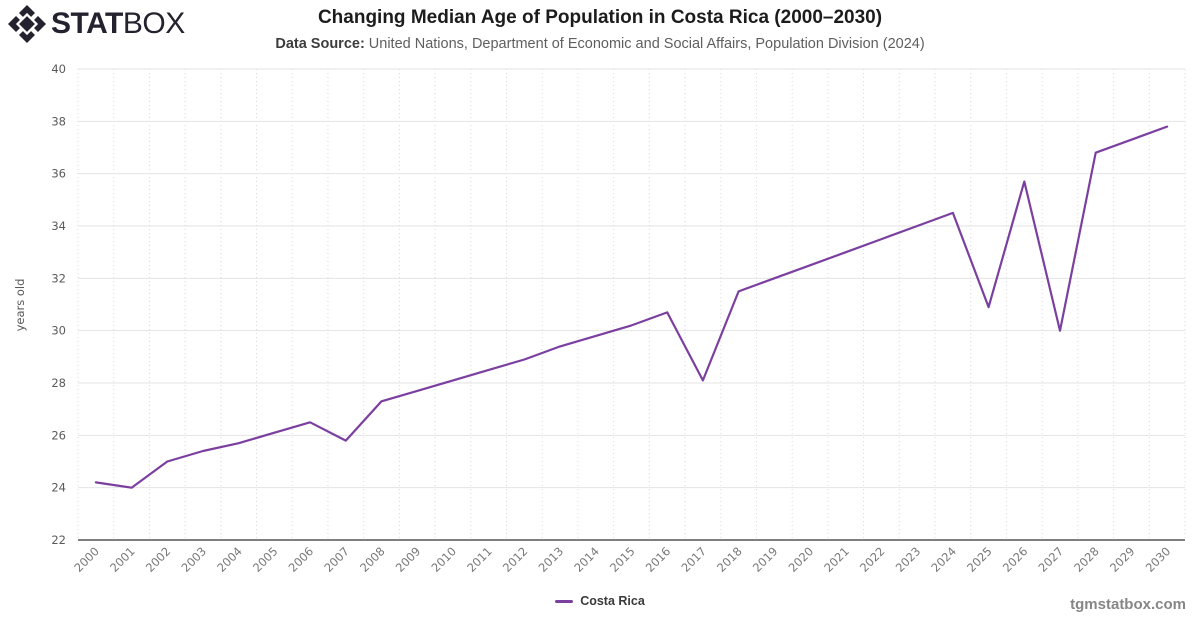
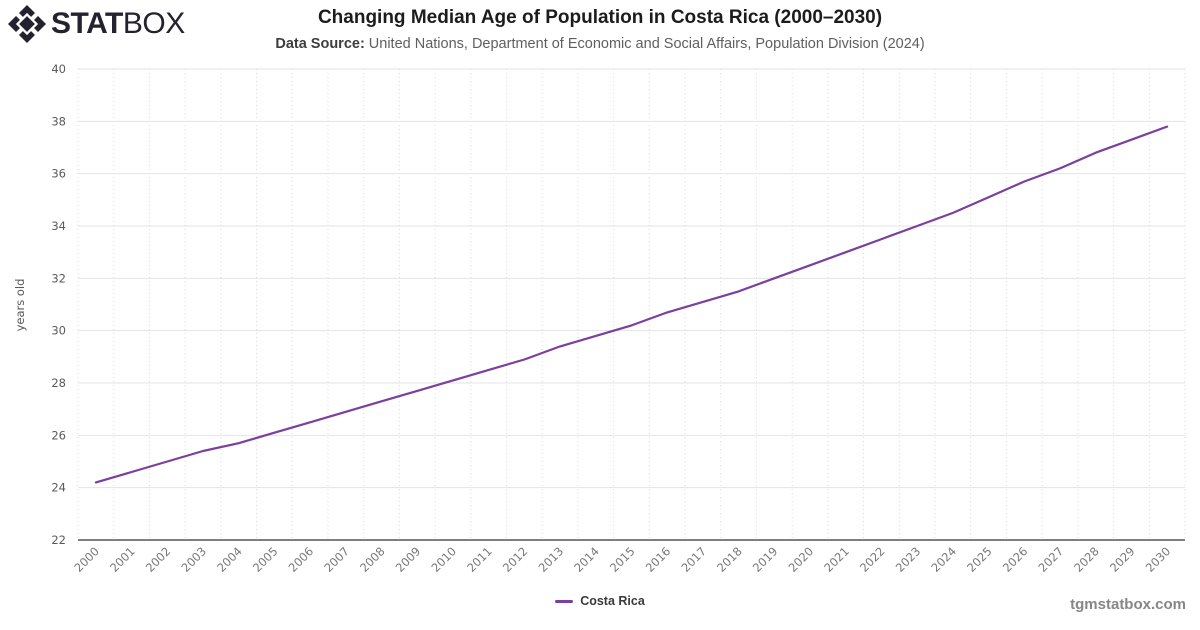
2001: 24.0 -> 24.6
2007: 25.8 -> 26.9
2017: 28.1 -> 31.1
2025: 30.9 -> 35.1
2027: 30.0 -> 36.2
